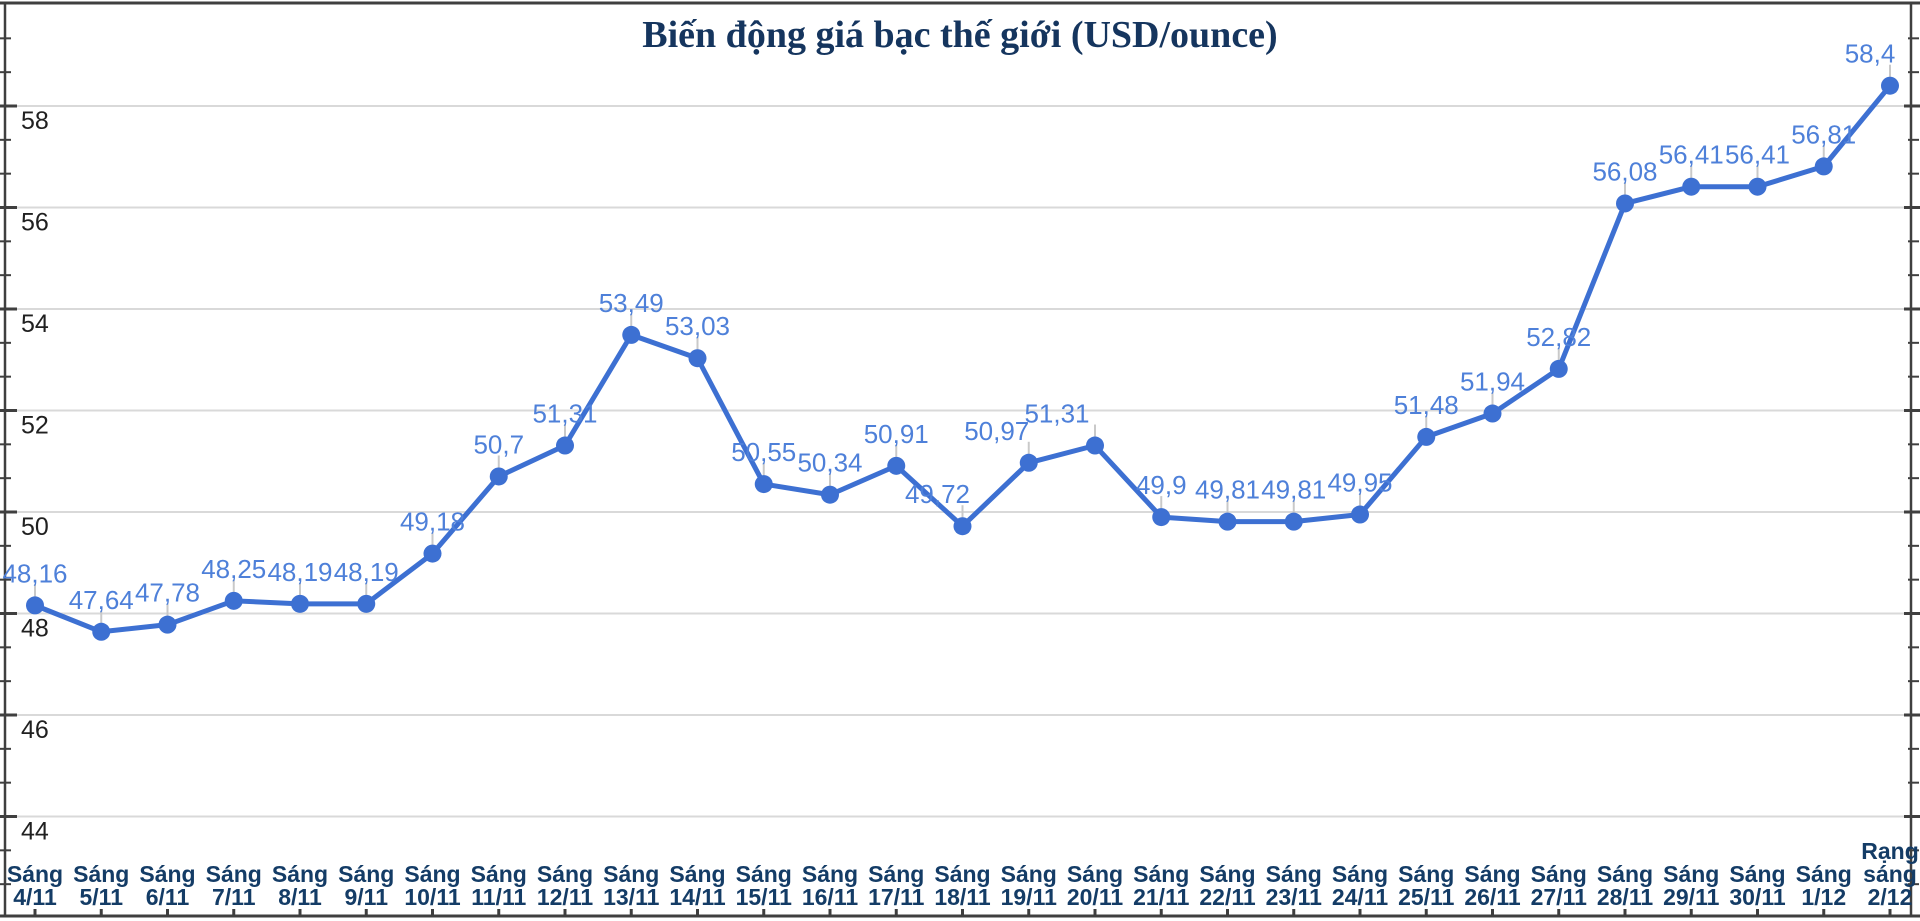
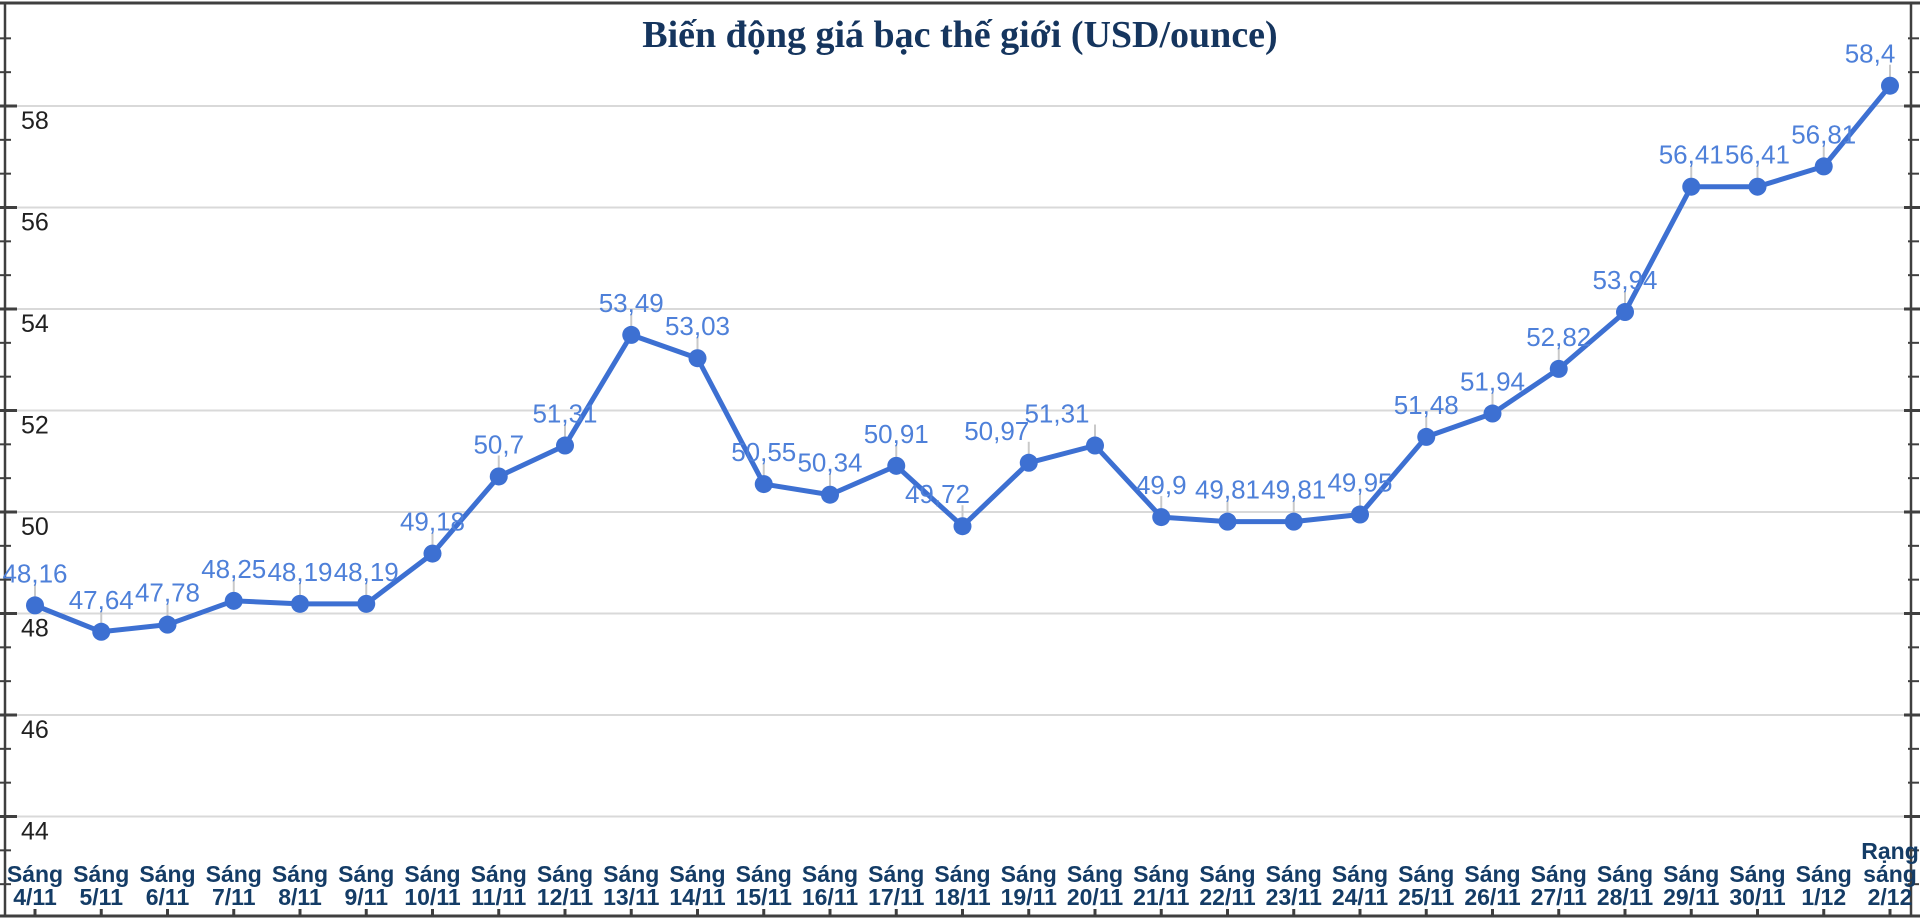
Sáng 28/11: 56,08 -> 53,94
